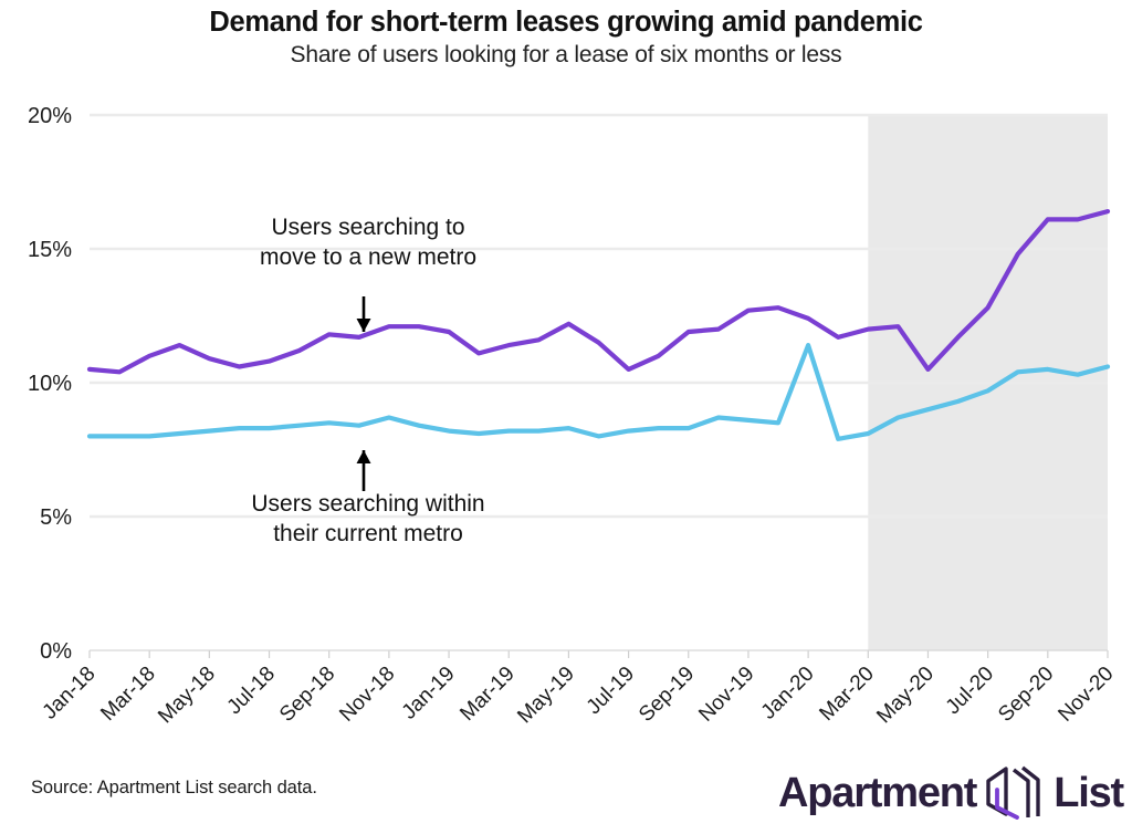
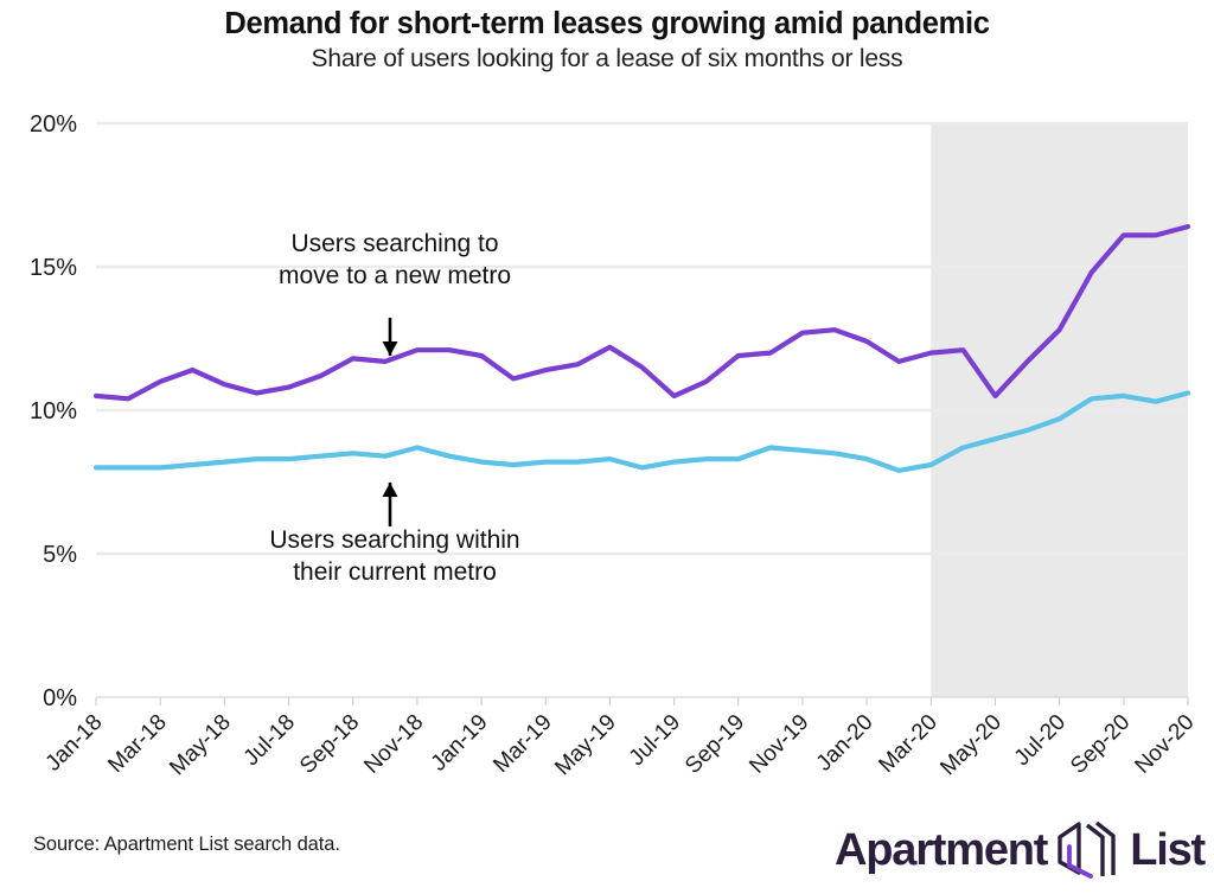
Users searching within their current metro/Jan-20: 11.4% -> 8.3%
